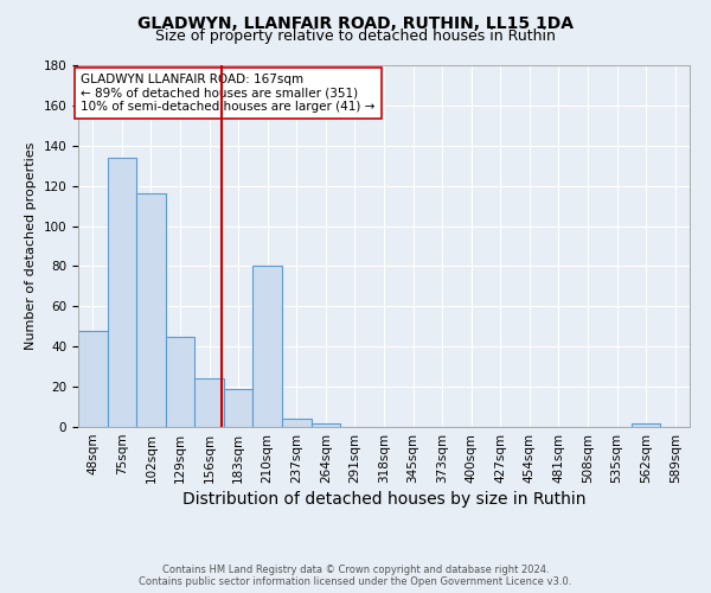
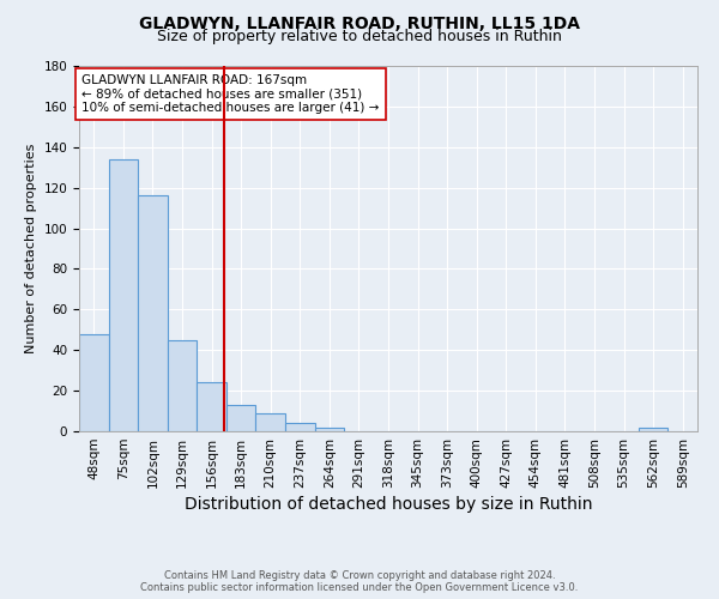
183sqm: 19 -> 13
210sqm: 80 -> 9
